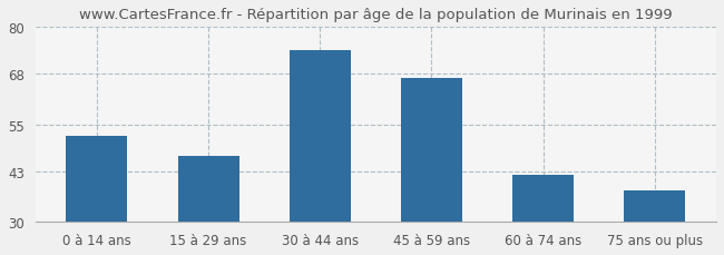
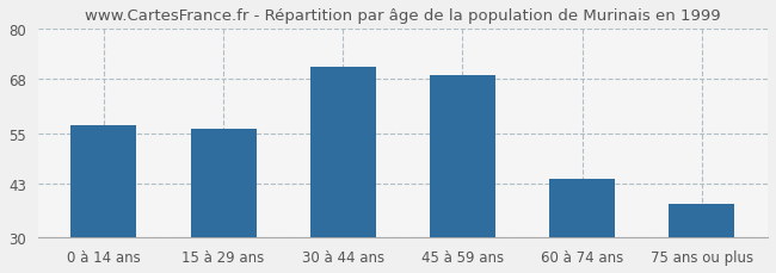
0 à 14 ans: 52 -> 57
15 à 29 ans: 47 -> 56
30 à 44 ans: 74 -> 71
45 à 59 ans: 67 -> 69
60 à 74 ans: 42 -> 44
